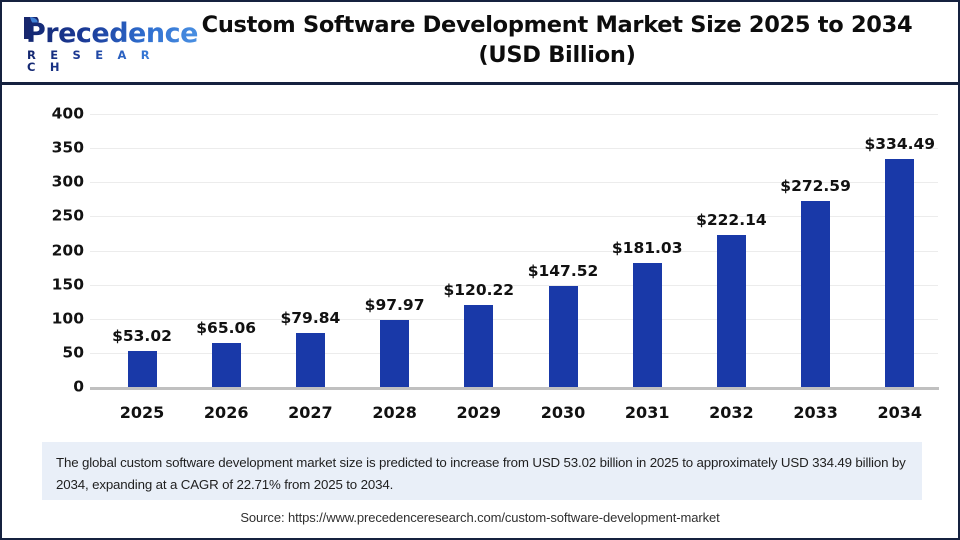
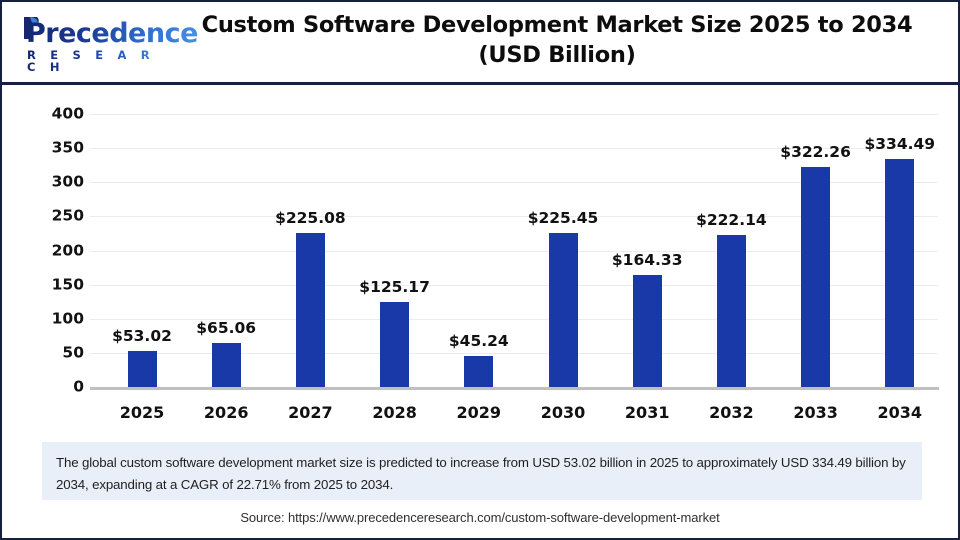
2027: $79.84 -> $225.08
2028: $97.97 -> $125.17
2029: $120.22 -> $45.24
2030: $147.52 -> $225.45
2031: $181.03 -> $164.33
2033: $272.59 -> $322.26
